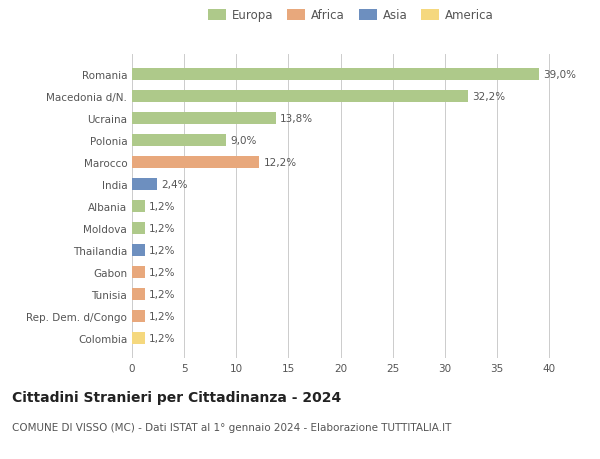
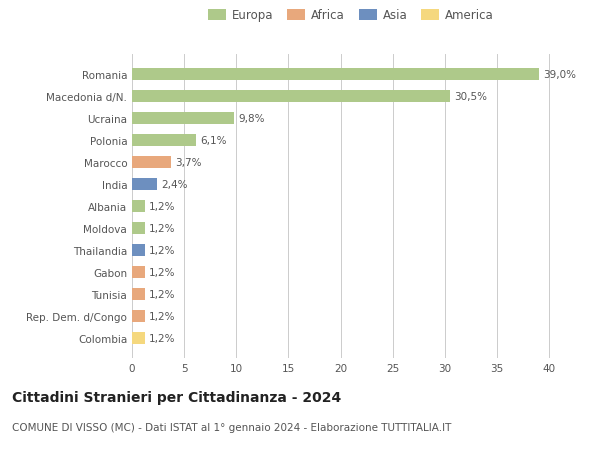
Macedonia d/N.: 32,2% -> 30,5%
Ucraina: 13,8% -> 9,8%
Polonia: 9,0% -> 6,1%
Marocco: 12,2% -> 3,7%
